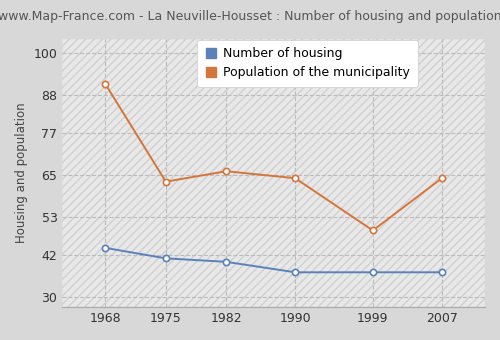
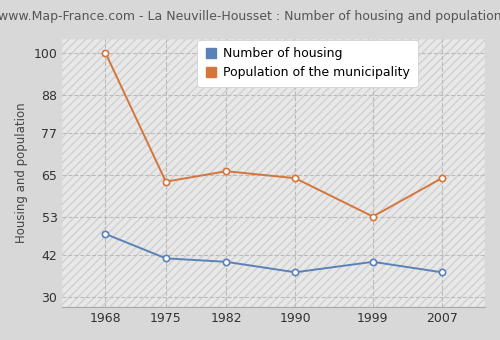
Number of housing/1968: 44 -> 48
Population of the municipality/1968: 91 -> 100
Number of housing/1999: 37 -> 40
Population of the municipality/1999: 49 -> 53
